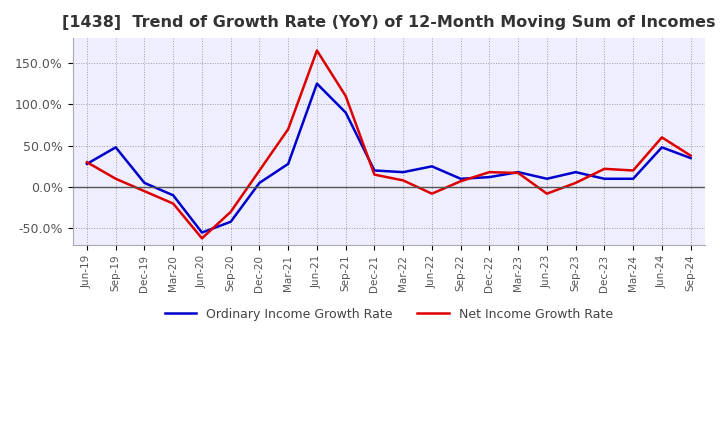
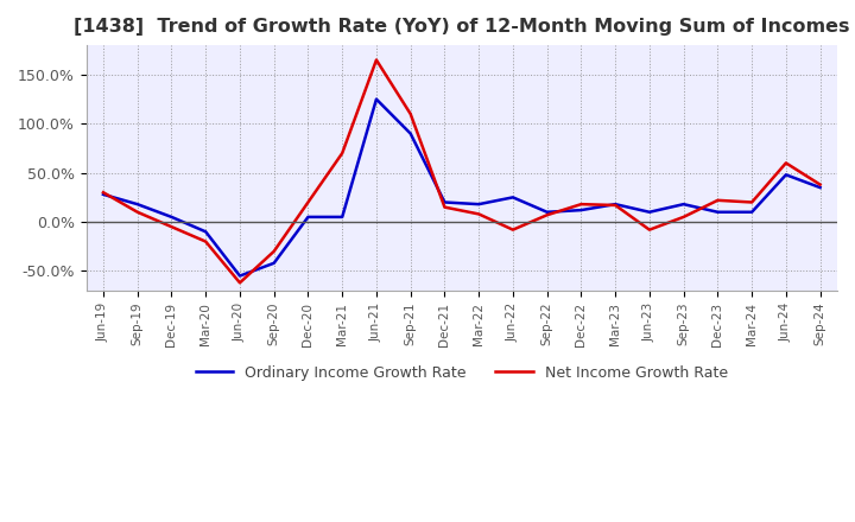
Ordinary Income Growth Rate/Sep-19: 48% -> 18%
Ordinary Income Growth Rate/Mar-21: 28% -> 5%
